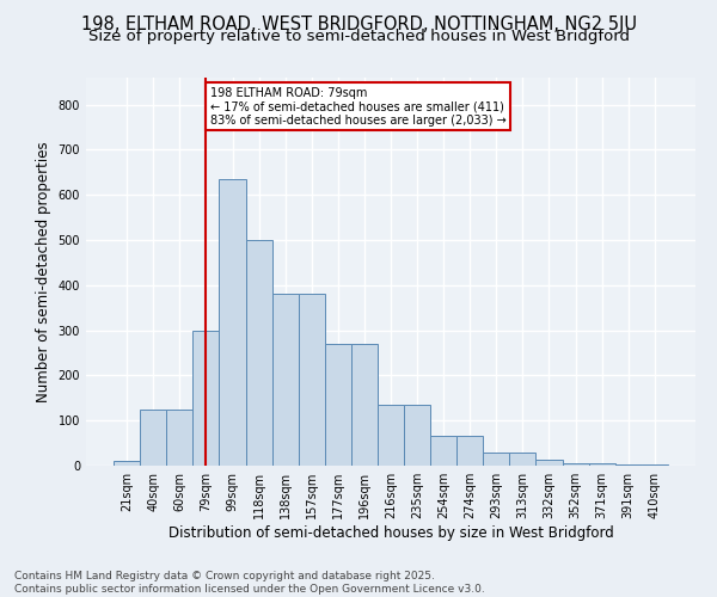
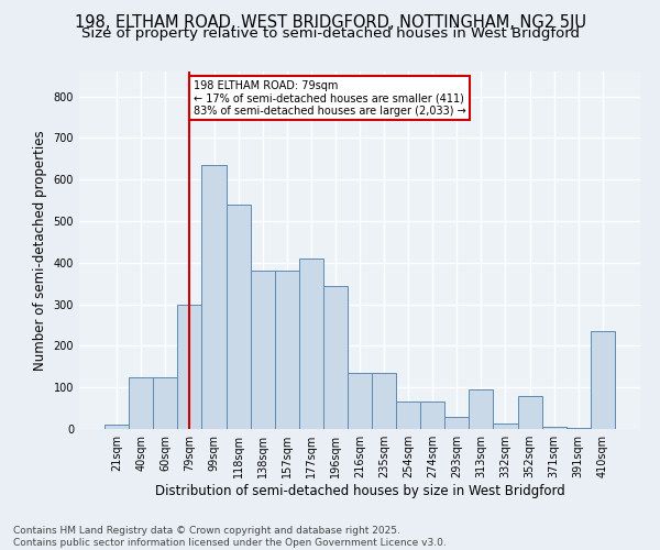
118sqm: 500 -> 540
177sqm: 270 -> 410
196sqm: 270 -> 345
313sqm: 28 -> 95
352sqm: 5 -> 80
410sqm: 2 -> 235
